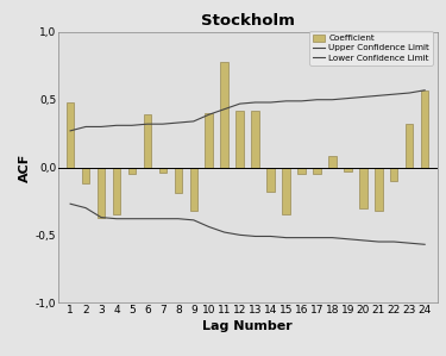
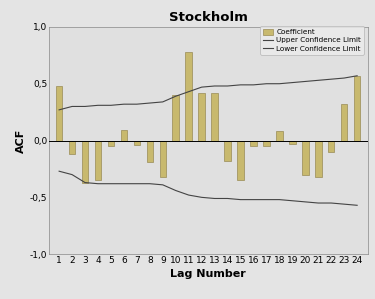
Coefficient/6: 0,39 -> 0,09
